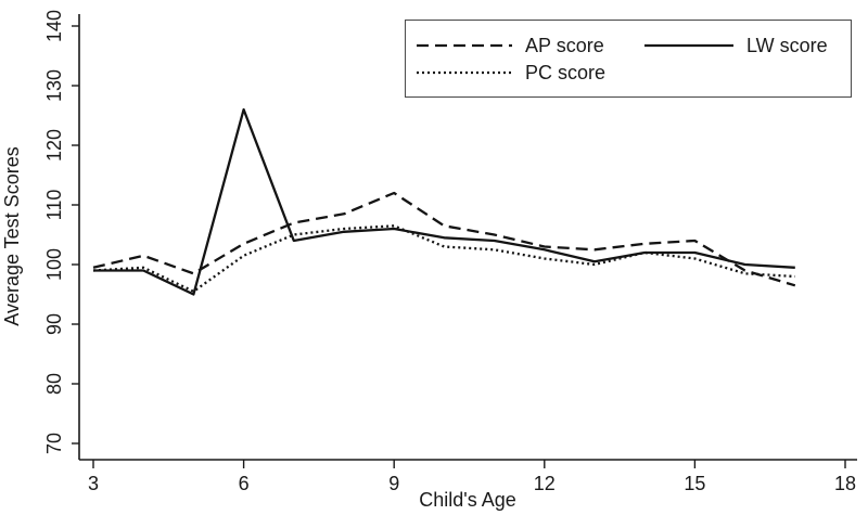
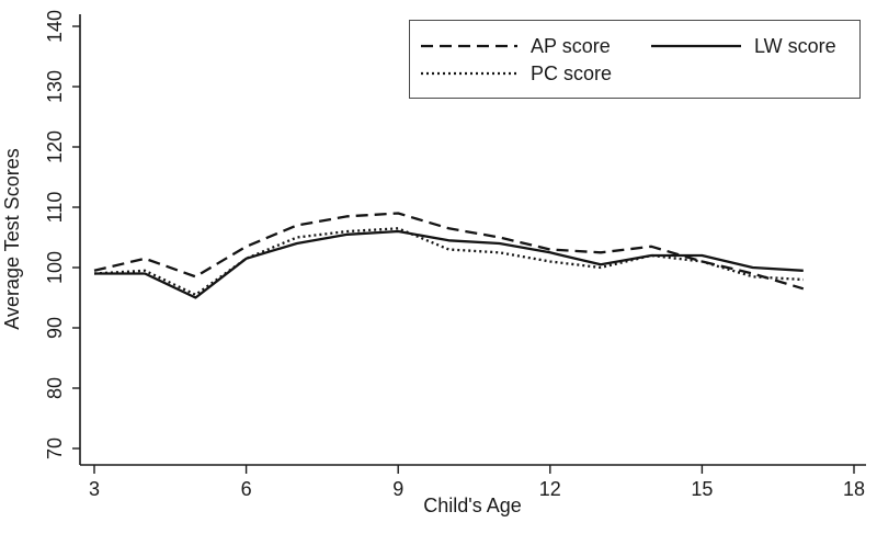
LW score/6: 126 -> 102
AP score/9: 112 -> 109
AP score/15: 104 -> 101
